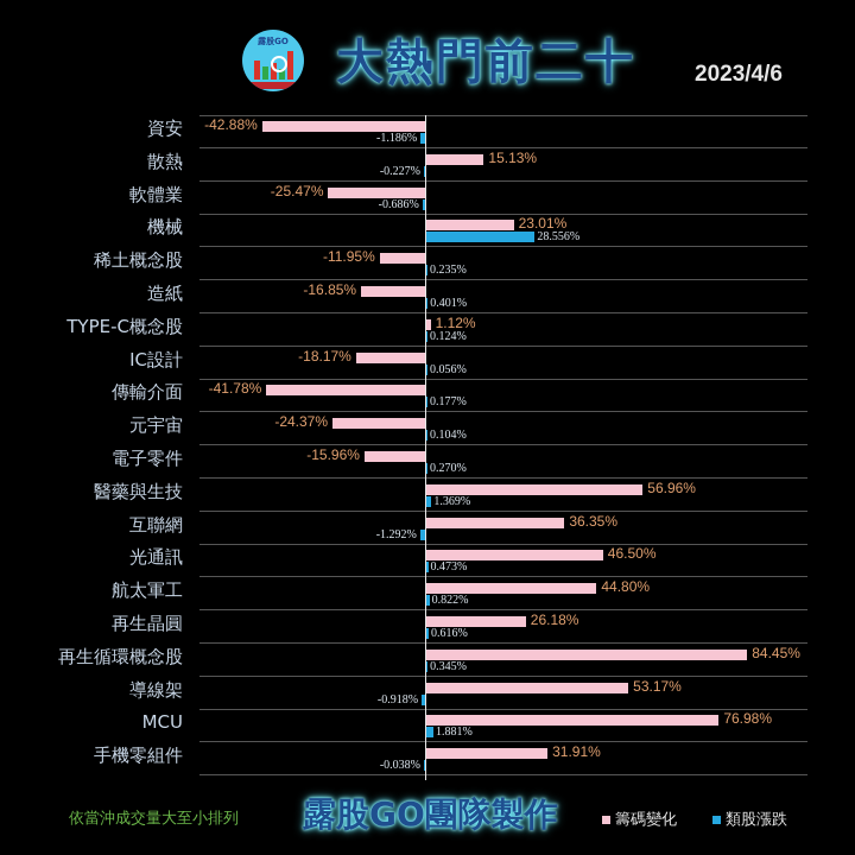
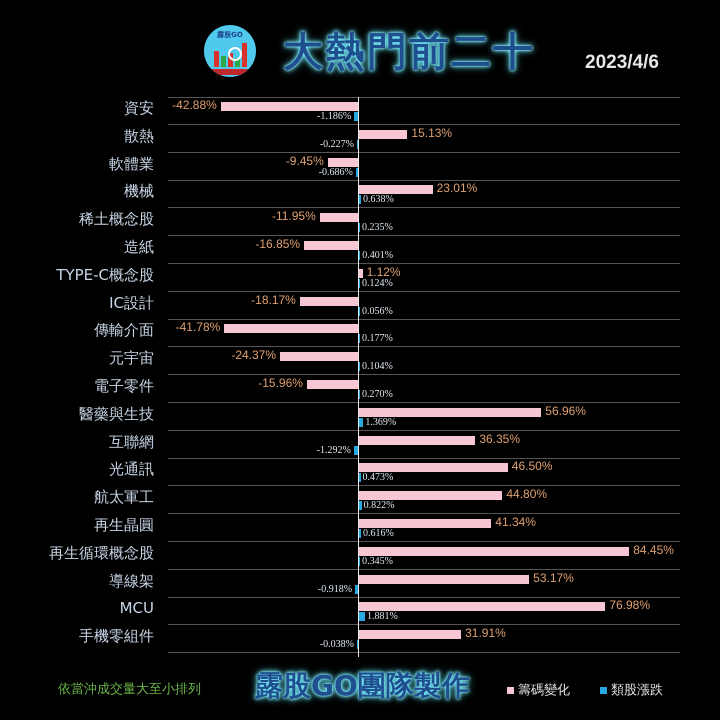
籌碼變化/軟體業: -25.47% -> -9.45%
類股漲跌/機械: 28.556% -> 0.638%
籌碼變化/再生晶圓: 26.18% -> 41.34%
